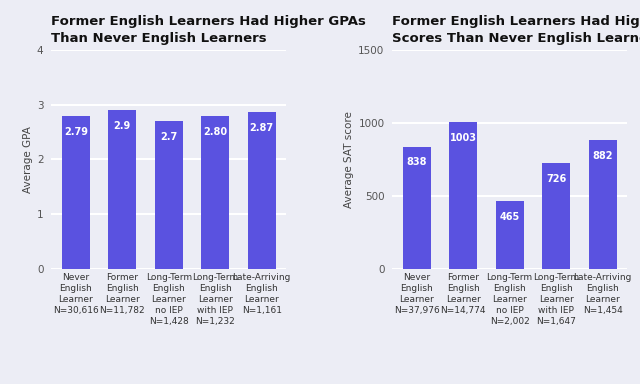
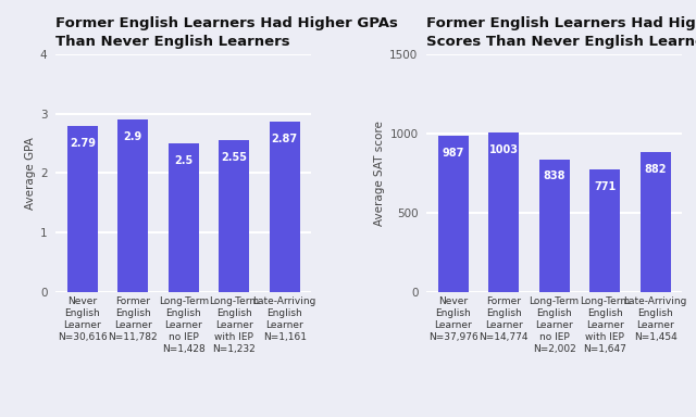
Long-Term English Learner no IEP N=1,428: 2.7 -> 2.5
Long-Term English Learner with IEP N=1,232: 2.80 -> 2.55
Never English Learner N=37,976: 838 -> 987
Long-Term English Learner no IEP N=2,002: 465 -> 838
Long-Term English Learner with IEP N=1,647: 726 -> 771
